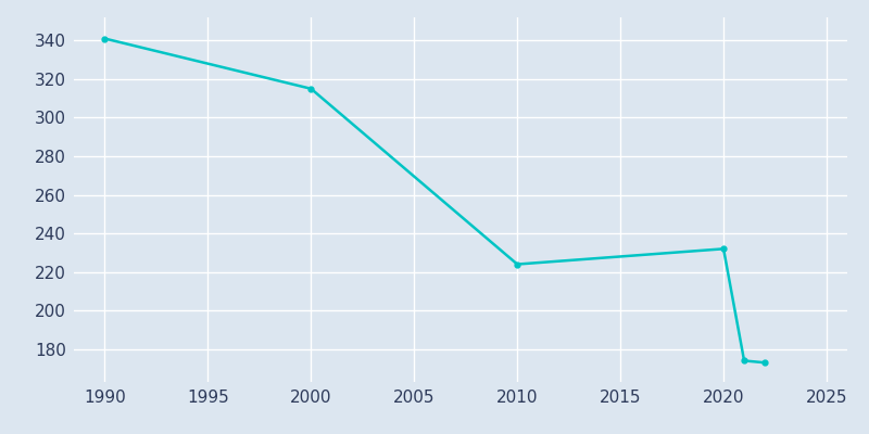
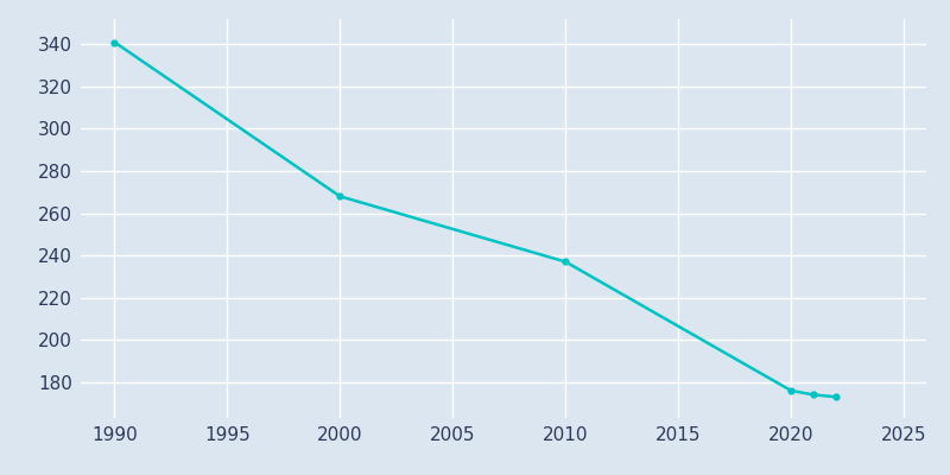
2000: 315 -> 268
2010: 224 -> 237
2020: 232 -> 176
